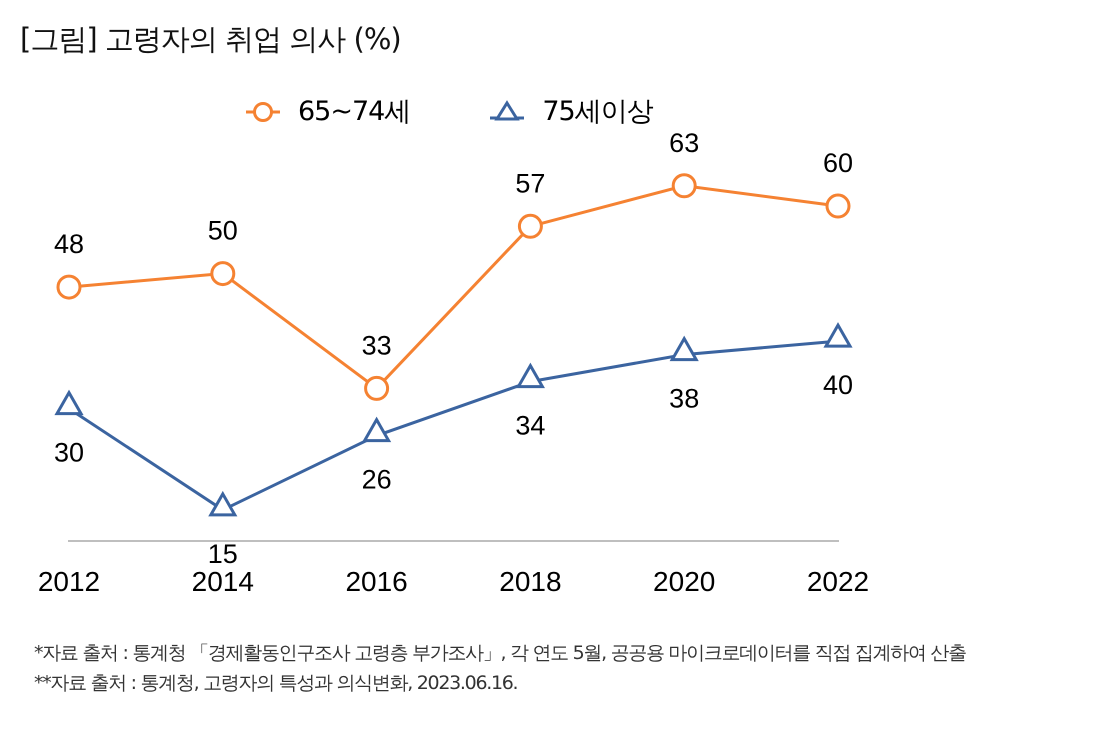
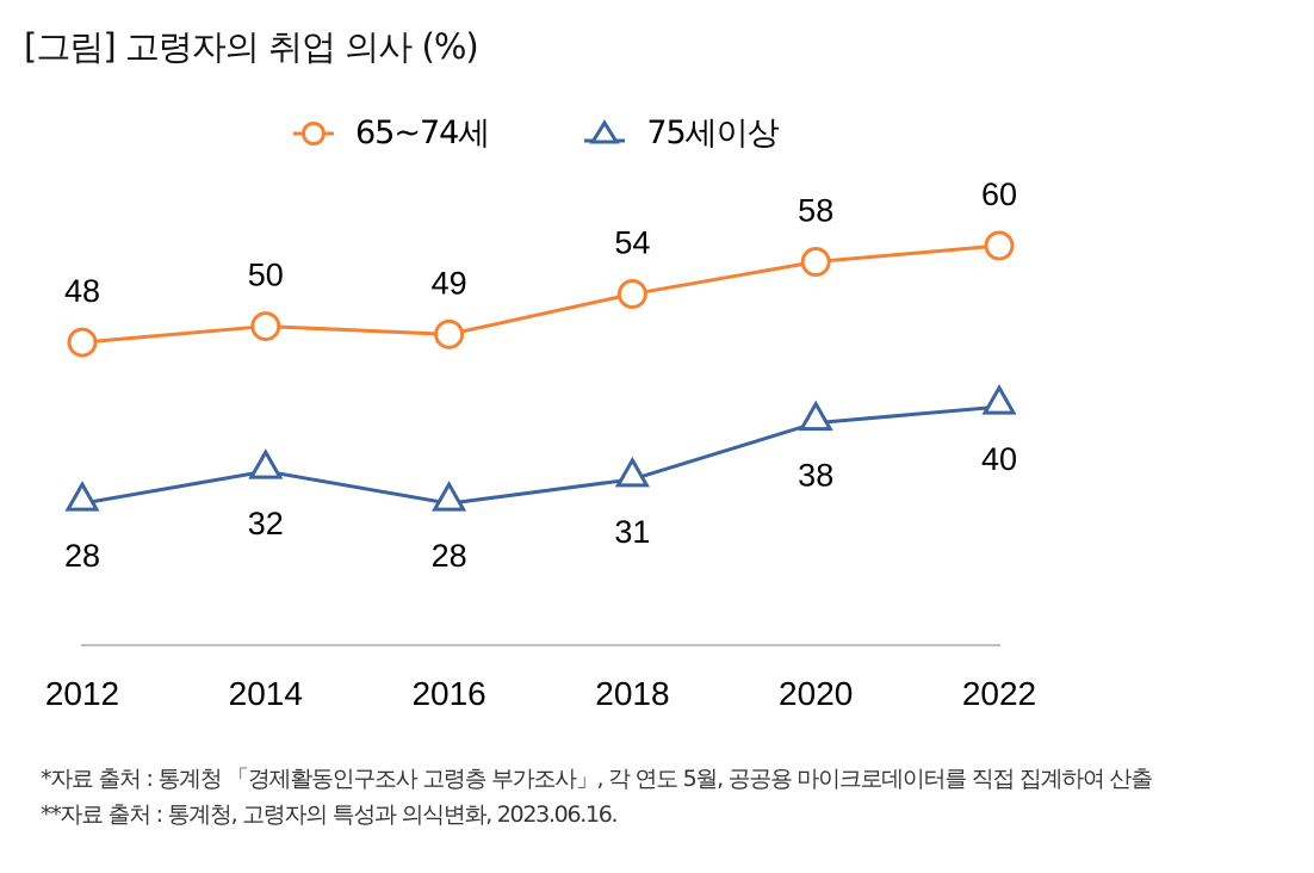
75세이상/2012: 30 -> 28
75세이상/2014: 15 -> 32
65~74세/2016: 33 -> 49
75세이상/2016: 26 -> 28
65~74세/2018: 57 -> 54
75세이상/2018: 34 -> 31
65~74세/2020: 63 -> 58
